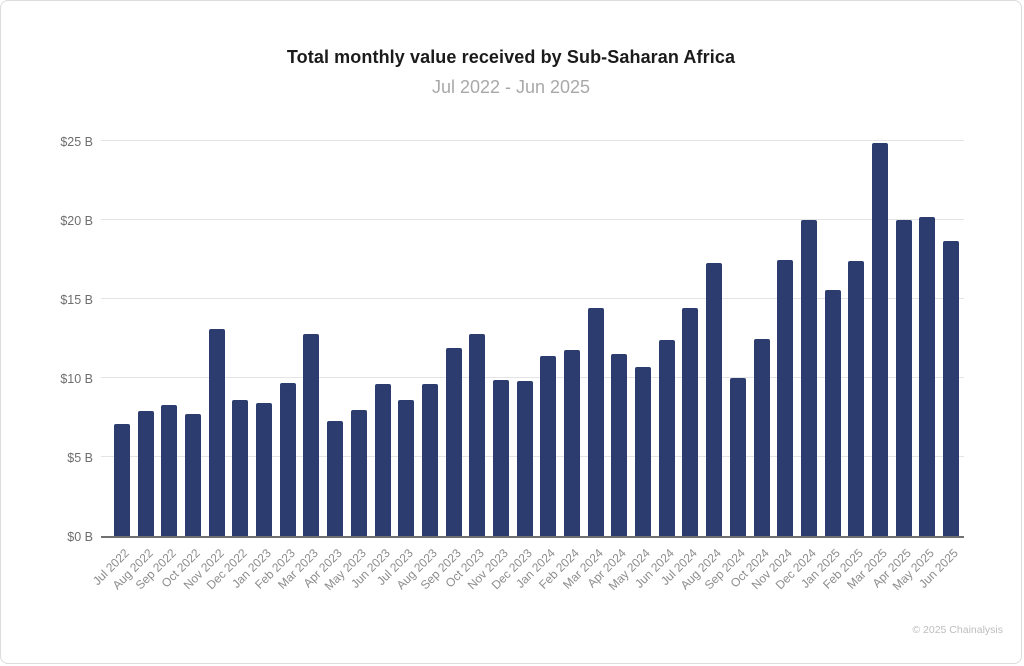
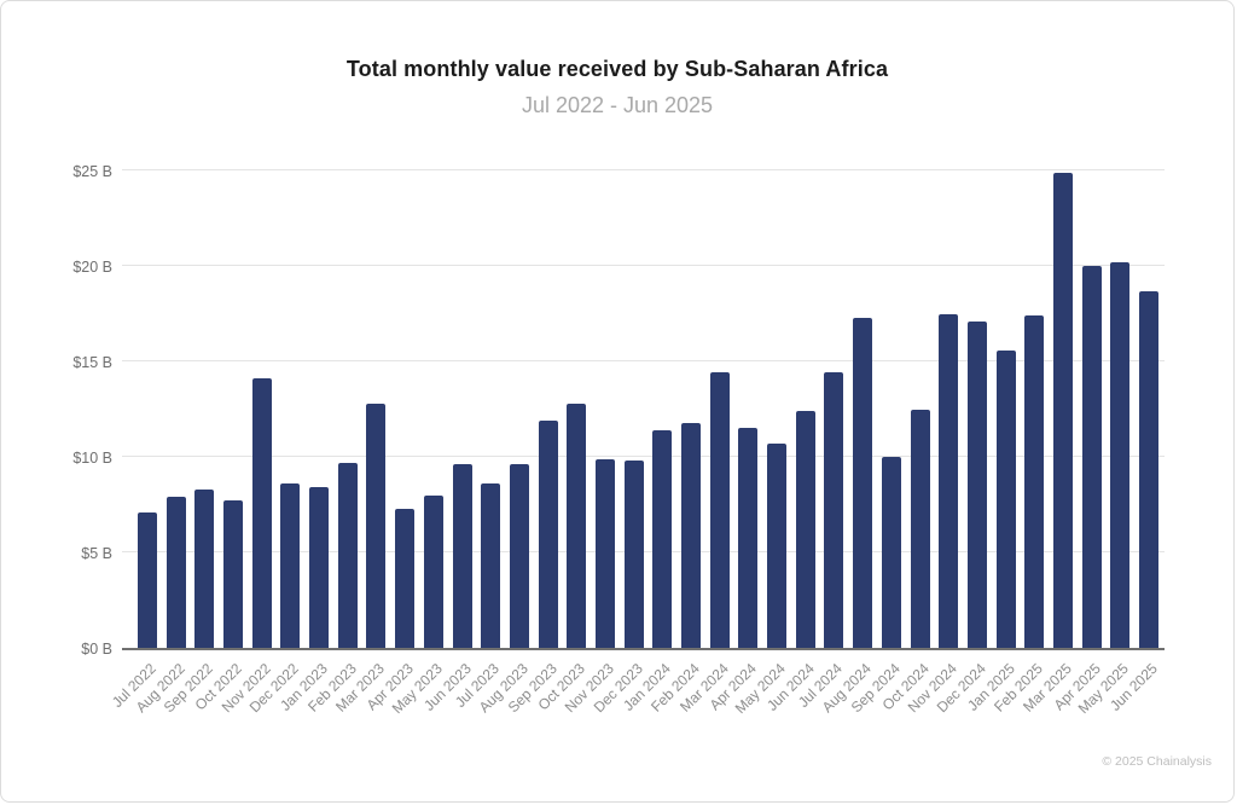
Nov 2022: $13.1B -> $14.1B
Dec 2024: $20.0B -> $17.1B
